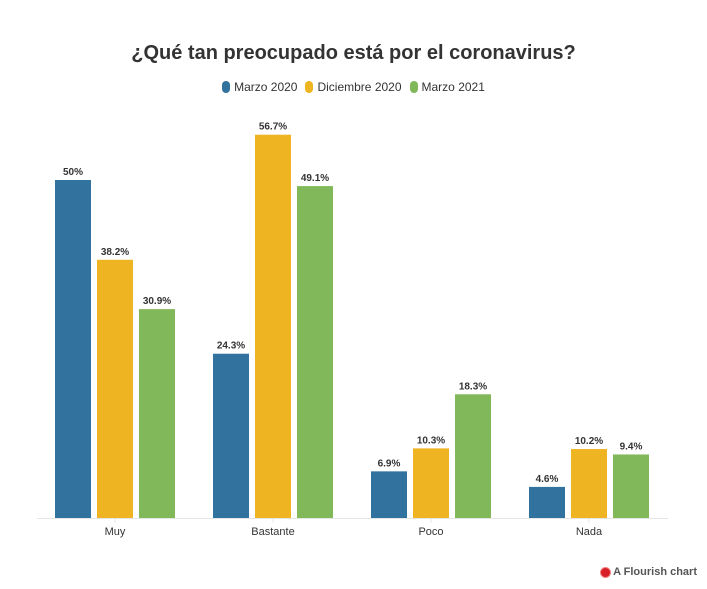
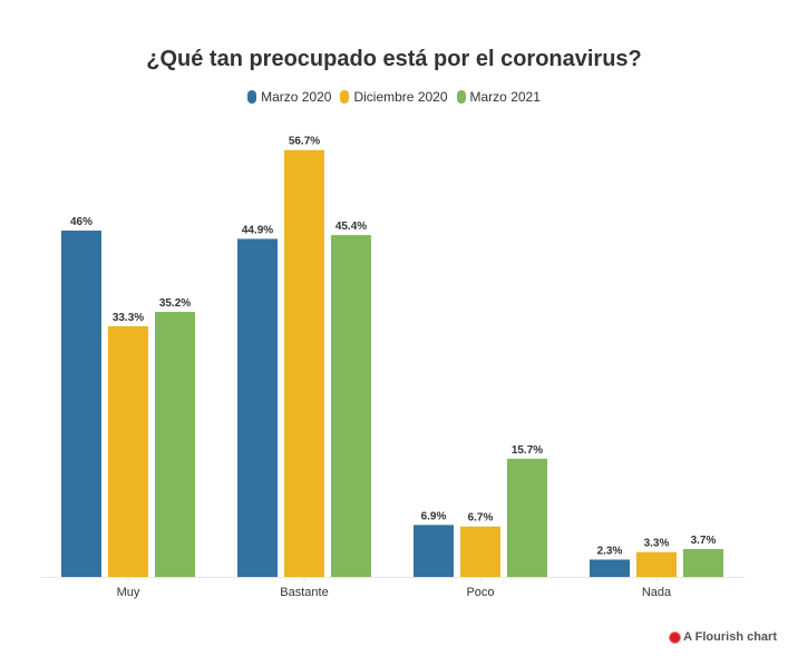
Marzo 2020/Muy: 50% -> 46%
Diciembre 2020/Muy: 38.2% -> 33.3%
Marzo 2021/Muy: 30.9% -> 35.2%
Marzo 2020/Bastante: 24.3% -> 44.9%
Marzo 2021/Bastante: 49.1% -> 45.4%
Diciembre 2020/Poco: 10.3% -> 6.7%
Marzo 2021/Poco: 18.3% -> 15.7%
Marzo 2020/Nada: 4.6% -> 2.3%
Diciembre 2020/Nada: 10.2% -> 3.3%
Marzo 2021/Nada: 9.4% -> 3.7%
